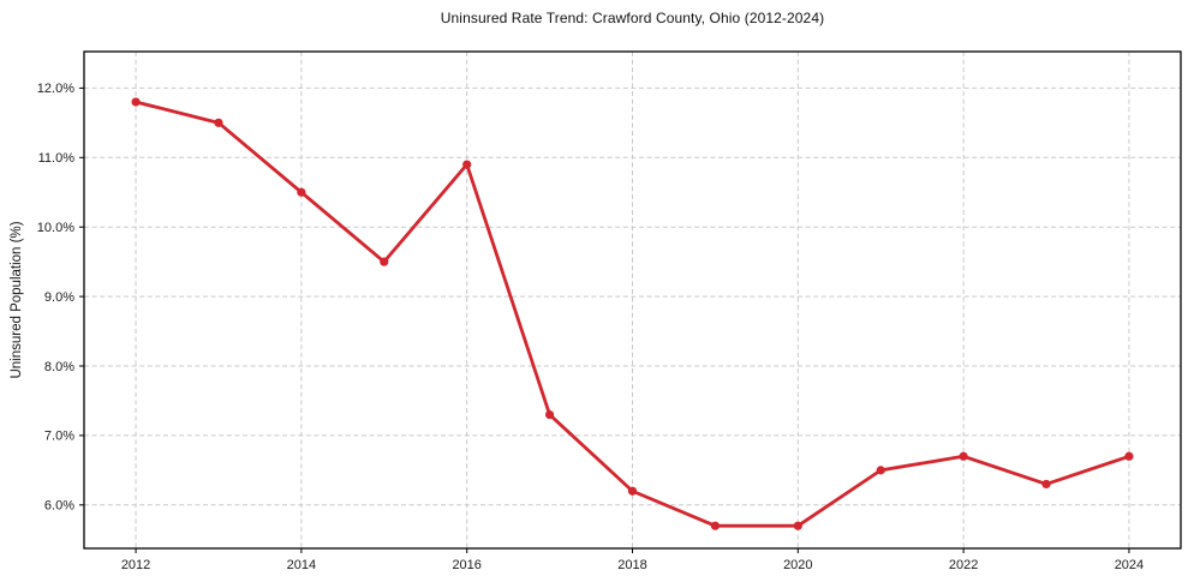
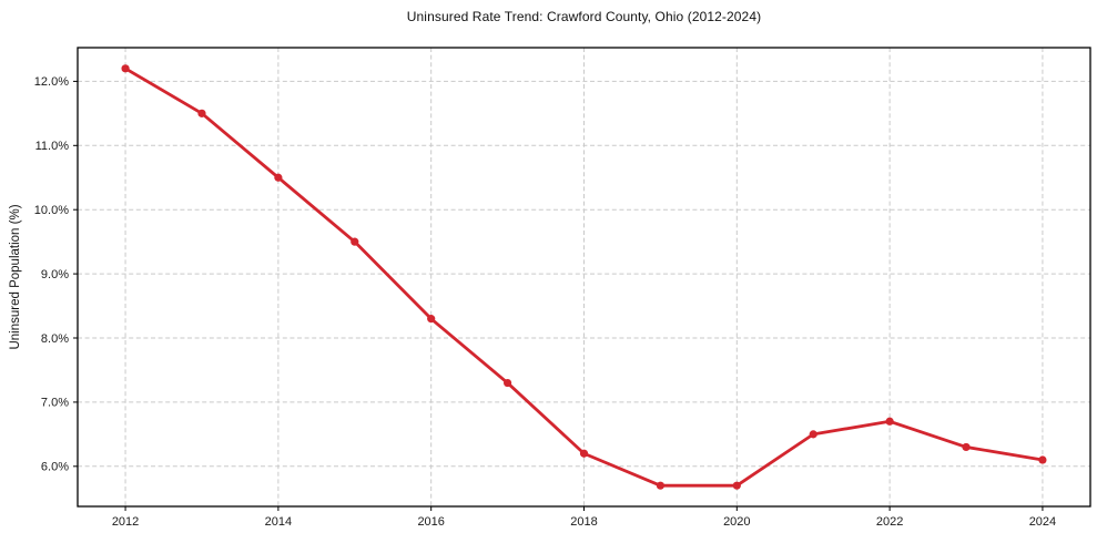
2012: 11.8% -> 12.2%
2016: 10.9% -> 8.3%
2024: 6.7% -> 6.1%
